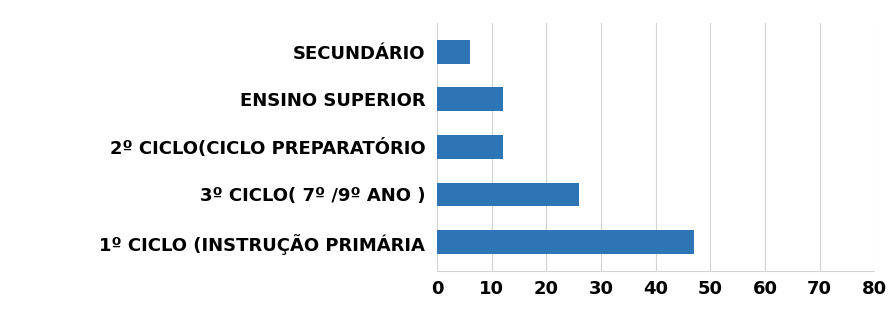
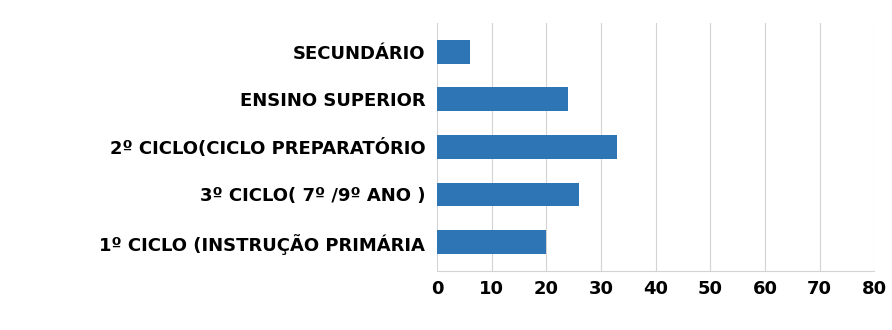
ENSINO SUPERIOR: 12 -> 24
2º CICLO(CICLO PREPARATÓRIO: 12 -> 33
1º CICLO (INSTRUÇÃO PRIMÁRIA: 47 -> 20
